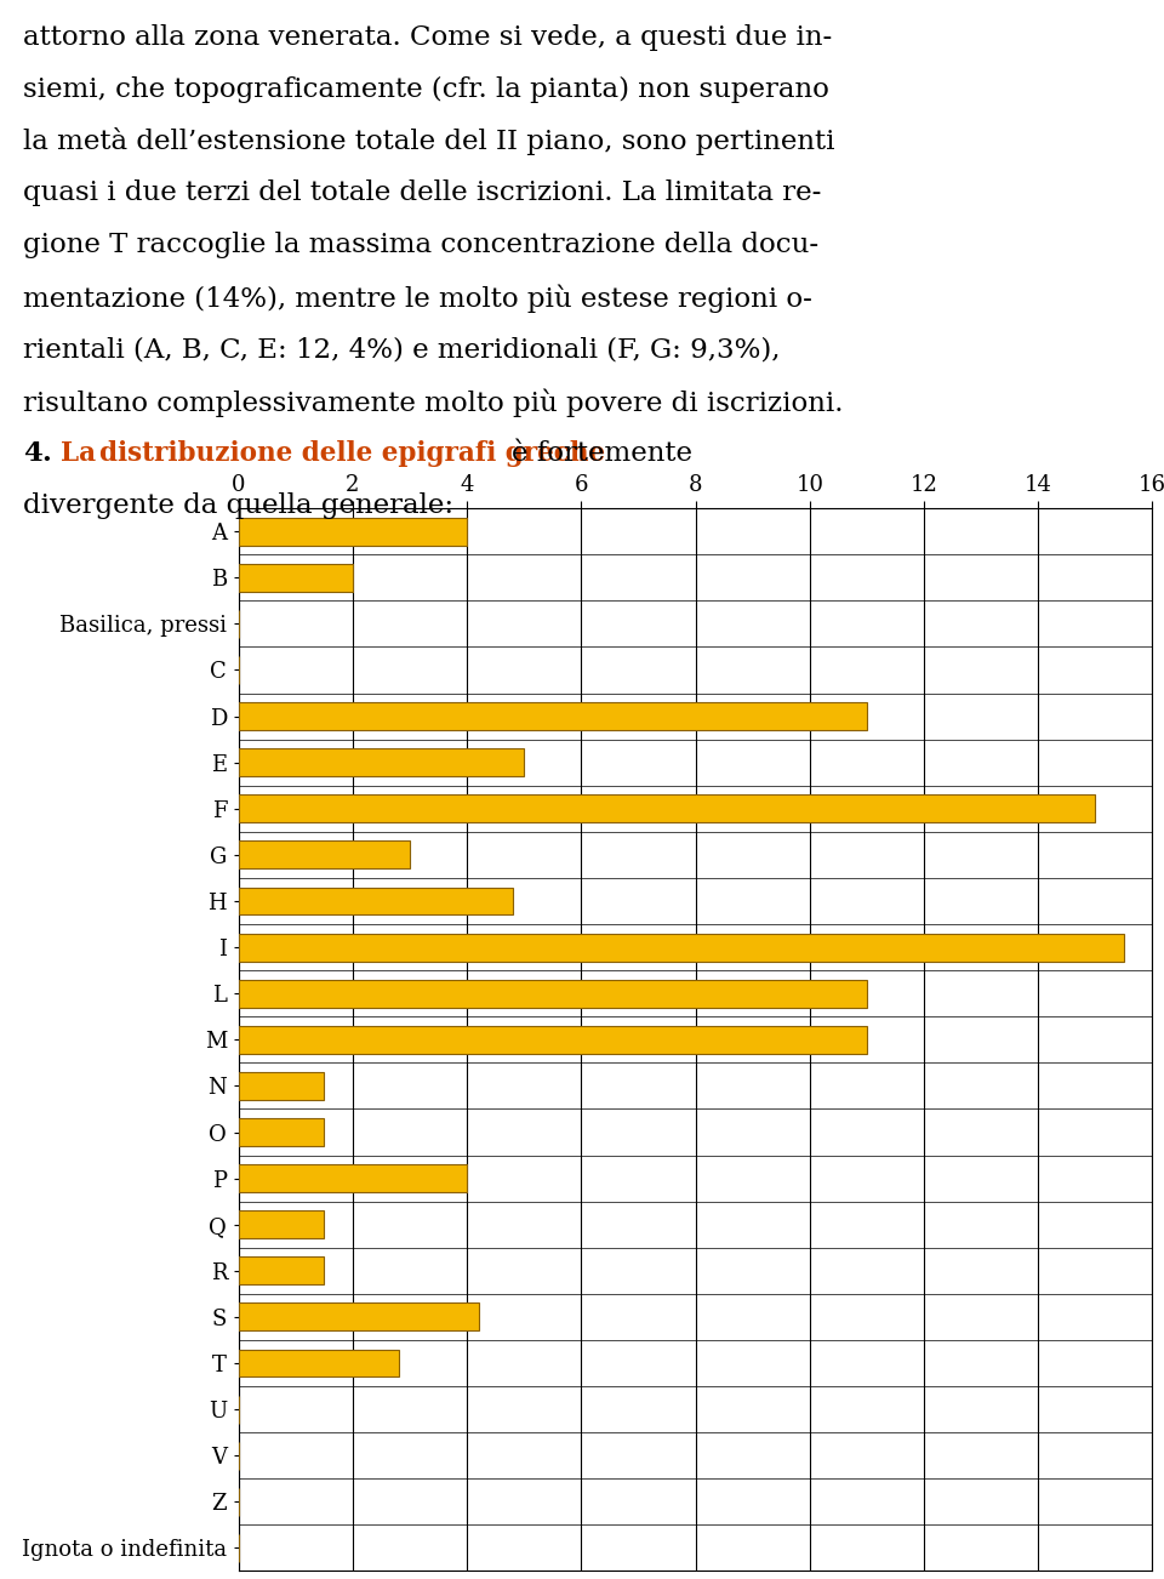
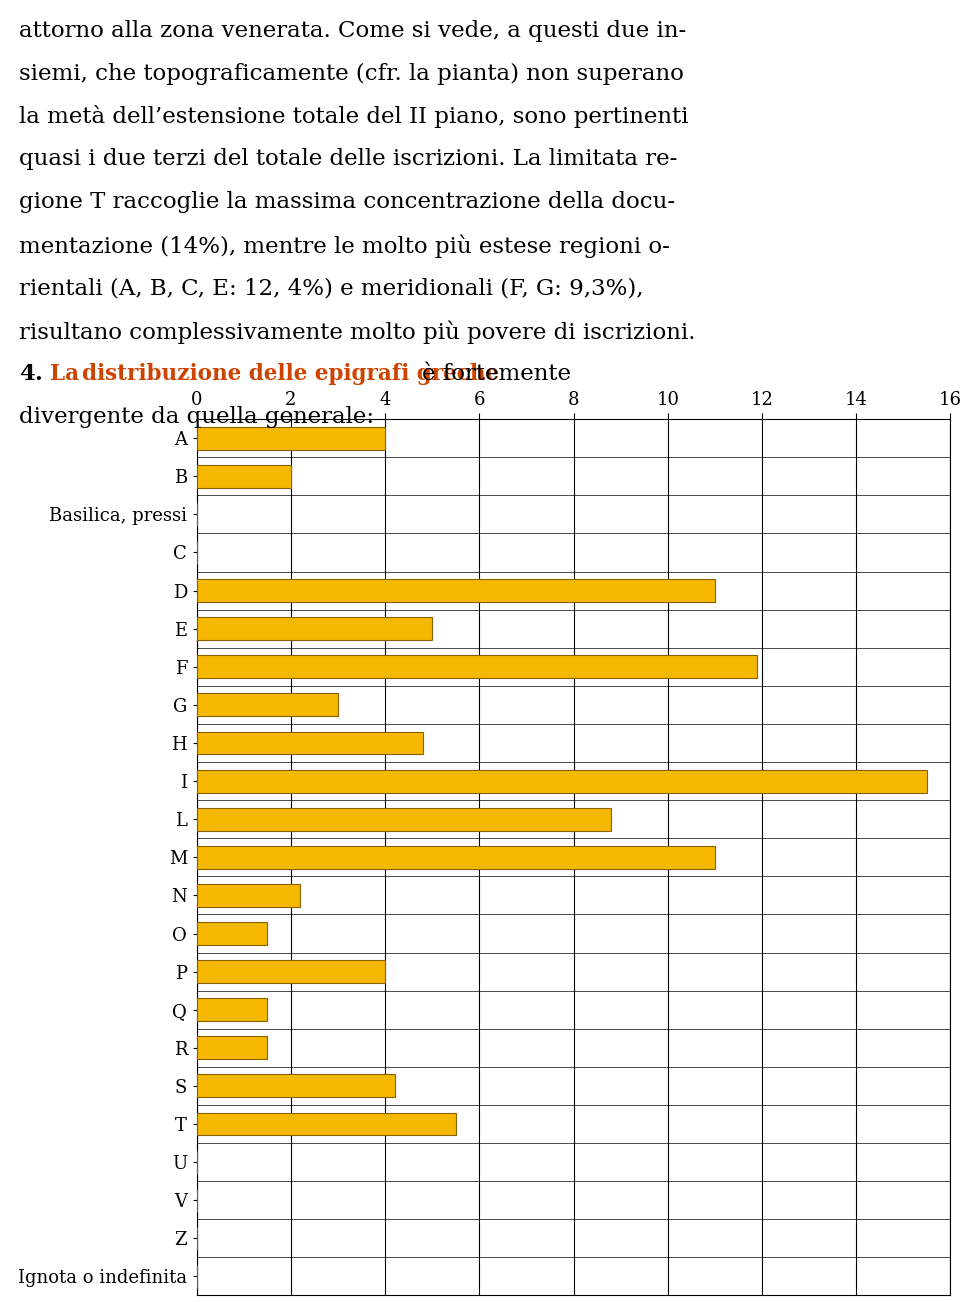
F: 15.0 -> 11.9
L: 11.0 -> 8.8
N: 1.5 -> 2.2
T: 2.8 -> 5.5
